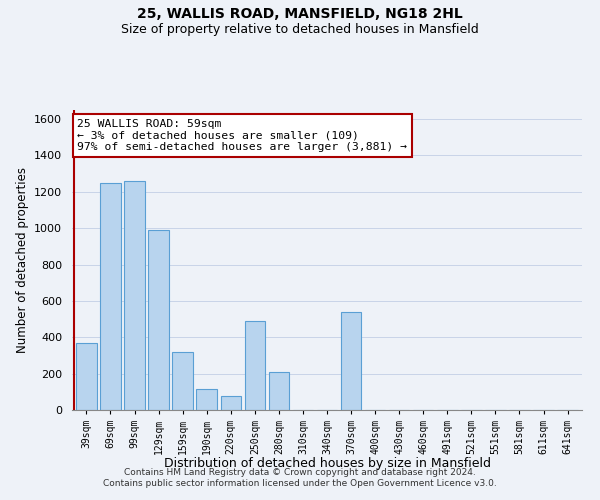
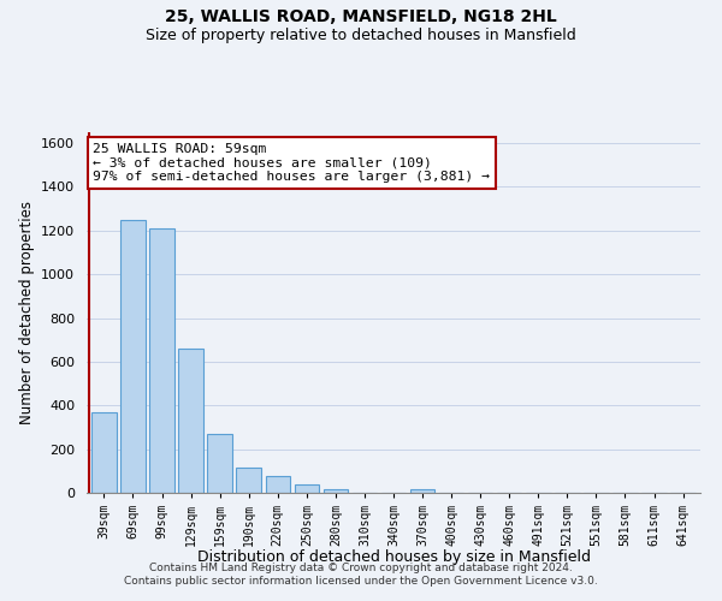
99sqm: 1260 -> 1210
129sqm: 990 -> 660
159sqm: 320 -> 270
250sqm: 490 -> 40
280sqm: 210 -> 20
370sqm: 540 -> 20
